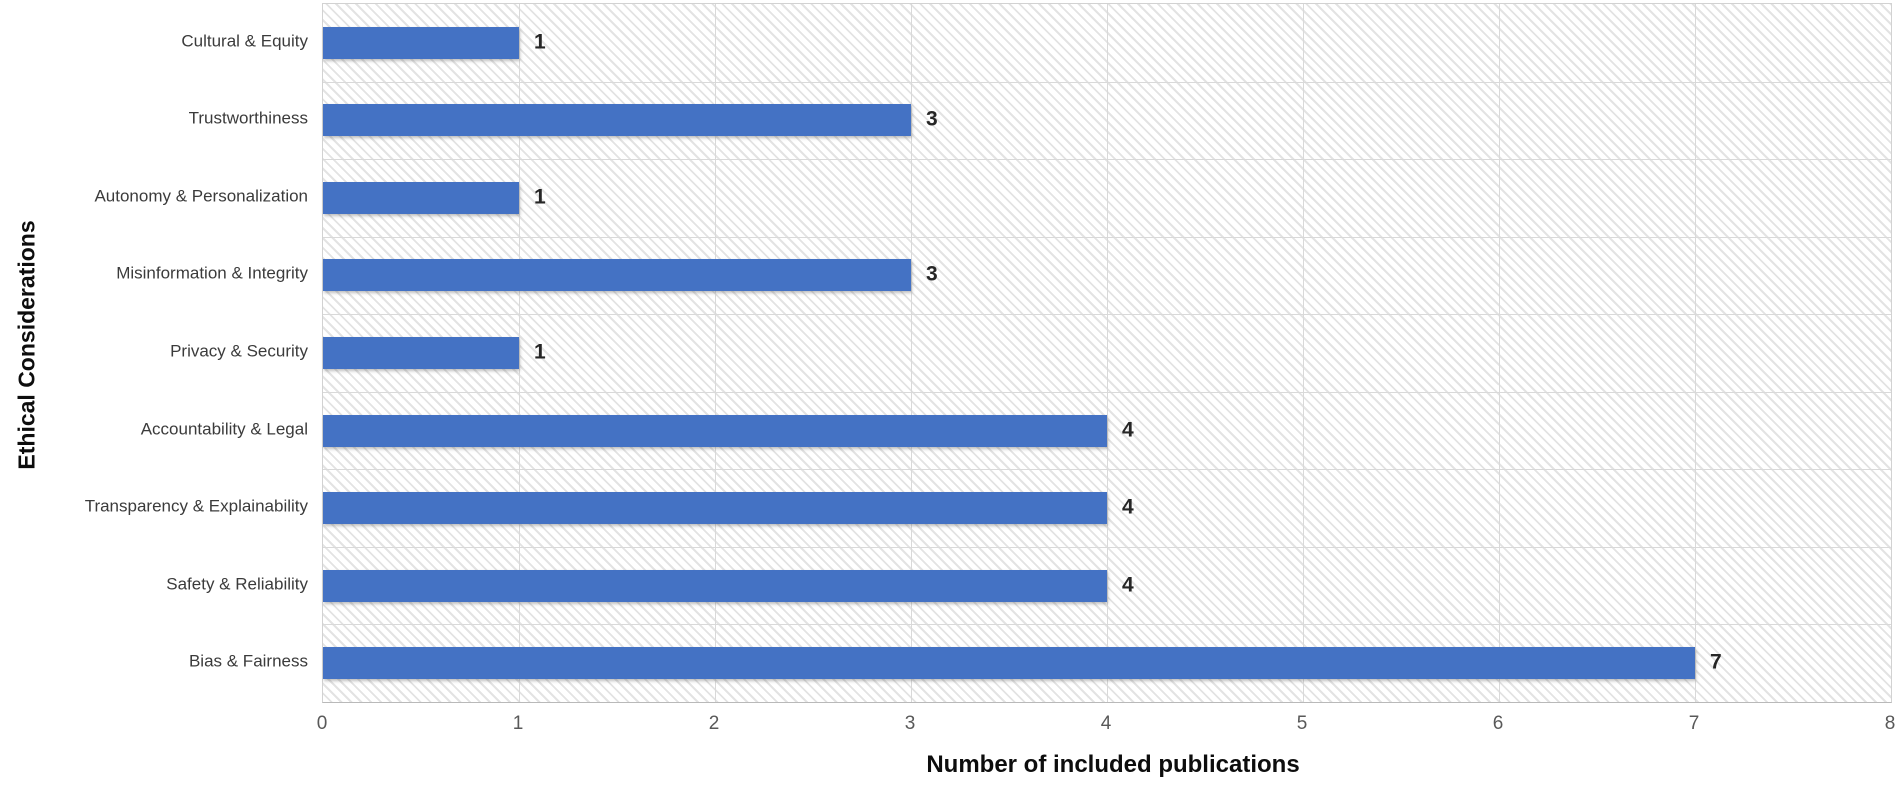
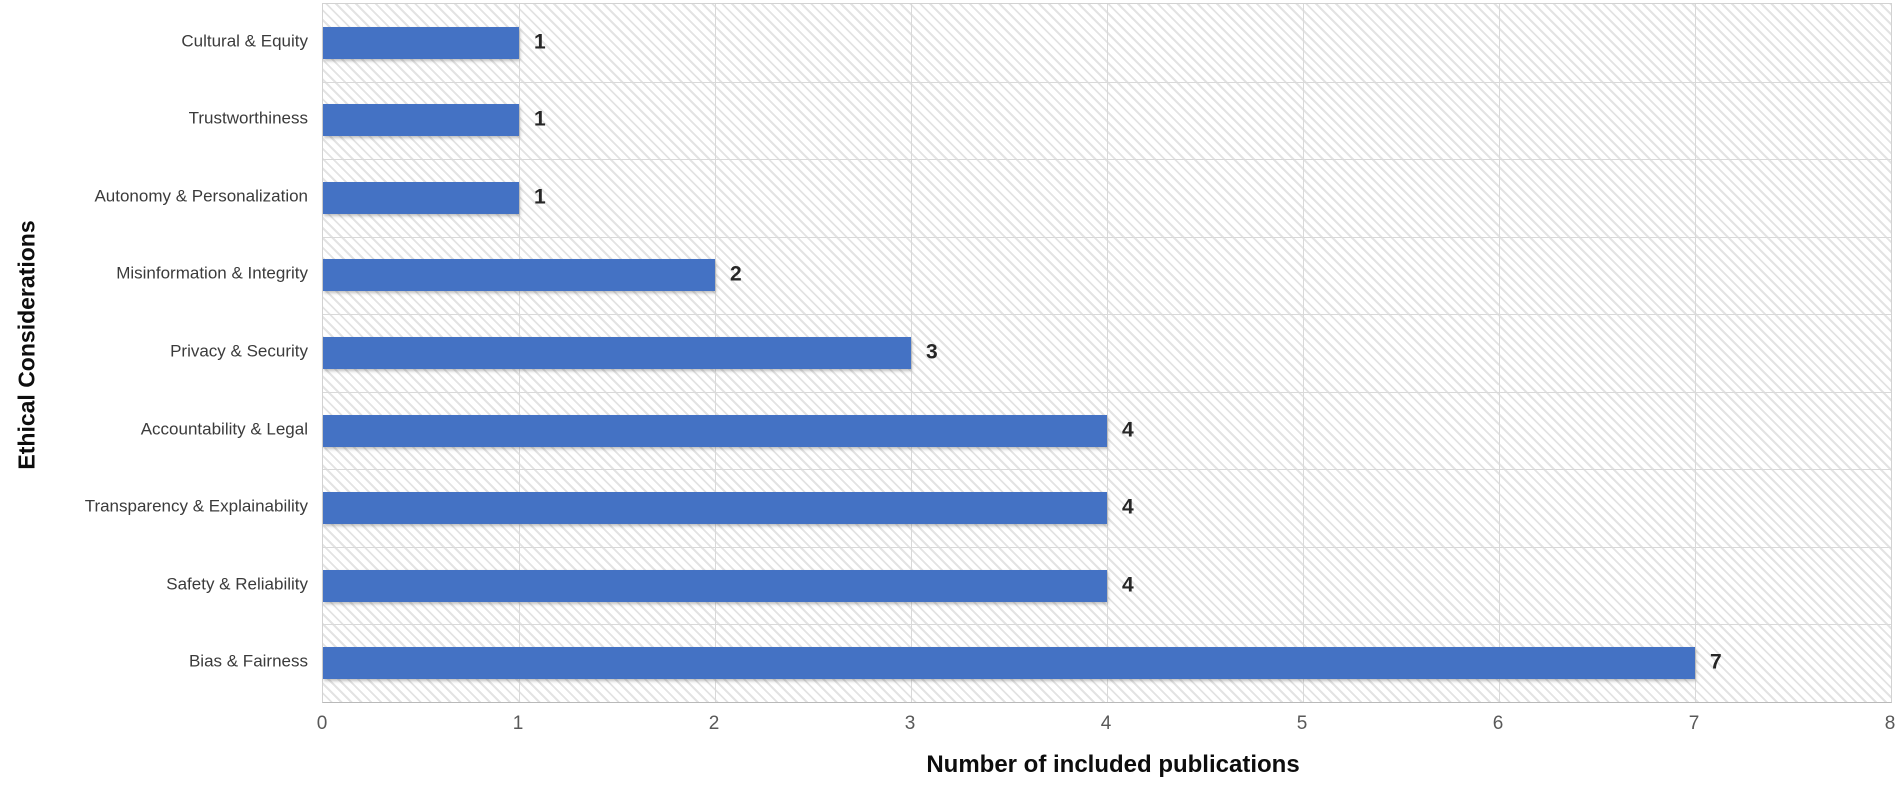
Trustworthiness: 3 -> 1
Misinformation & Integrity: 3 -> 2
Privacy & Security: 1 -> 3
